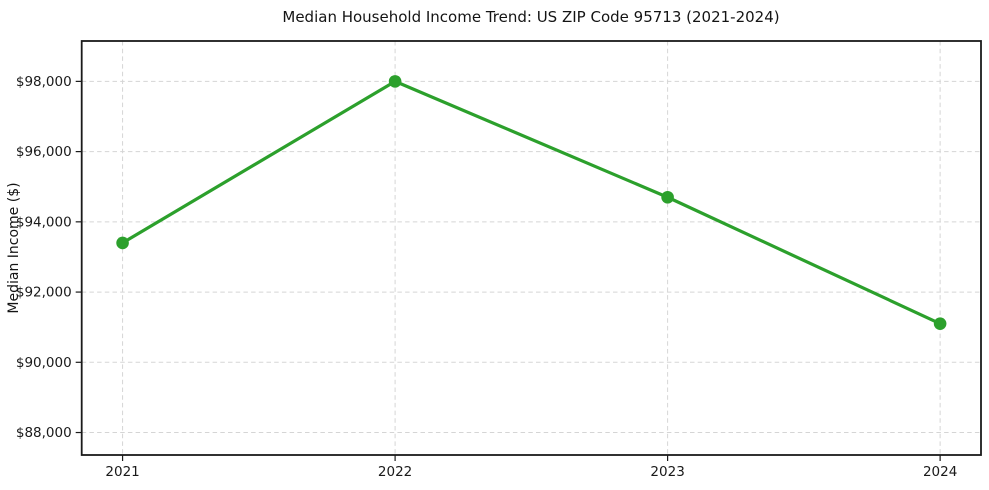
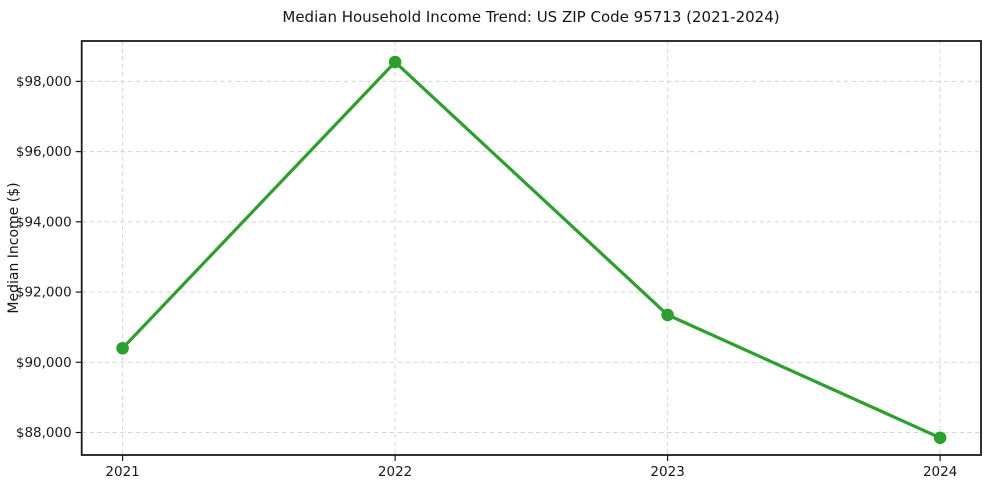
2021: $93400 -> $90400
2022: $98000 -> $98600
2023: $94700 -> $91400
2024: $91100 -> $87800
